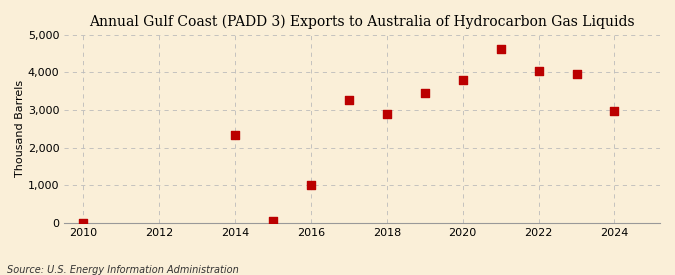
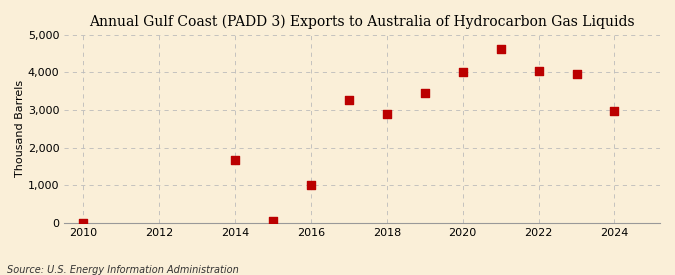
2014: 2,350 -> 1,680
2020: 3,800 -> 4,020
